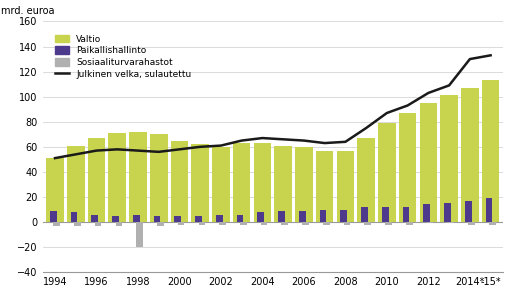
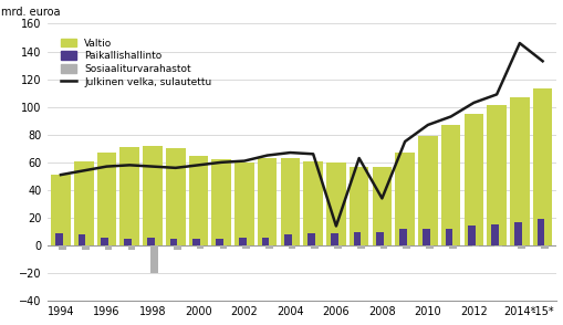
Julkinen velka, sulautettu/2006: 65 -> 14
Julkinen velka, sulautettu/2008: 64 -> 34
Julkinen velka, sulautettu/2014*: 130 -> 146
